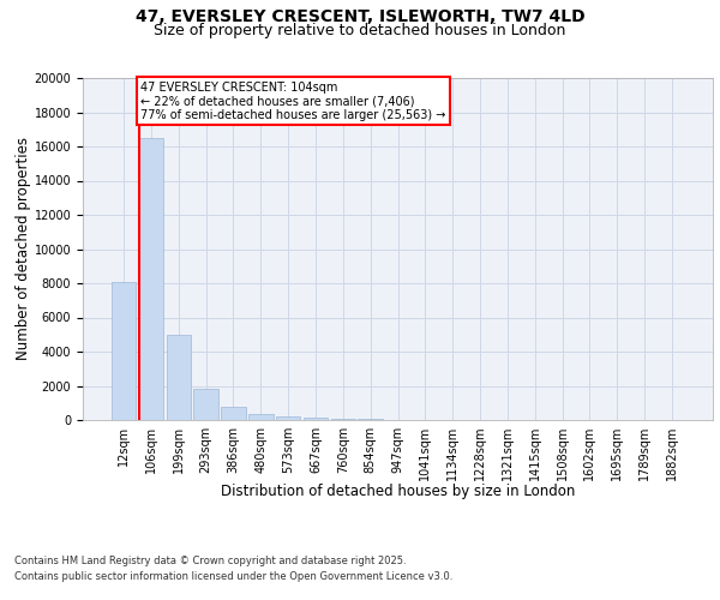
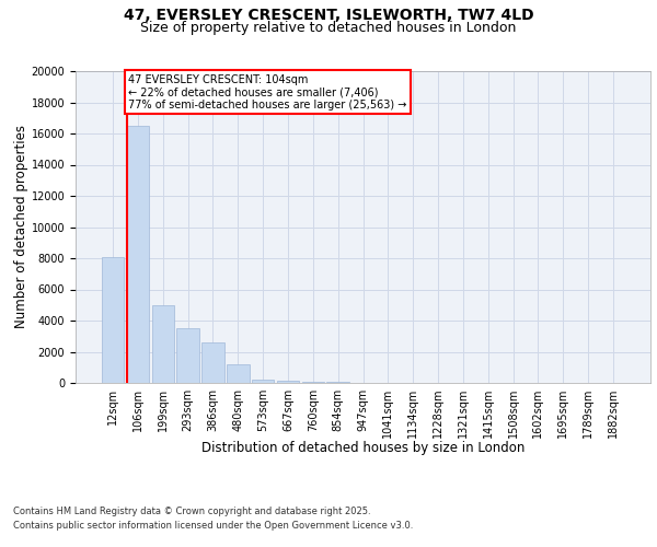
293sqm: 1800 -> 3500
386sqm: 800 -> 2600
480sqm: 400 -> 1200
